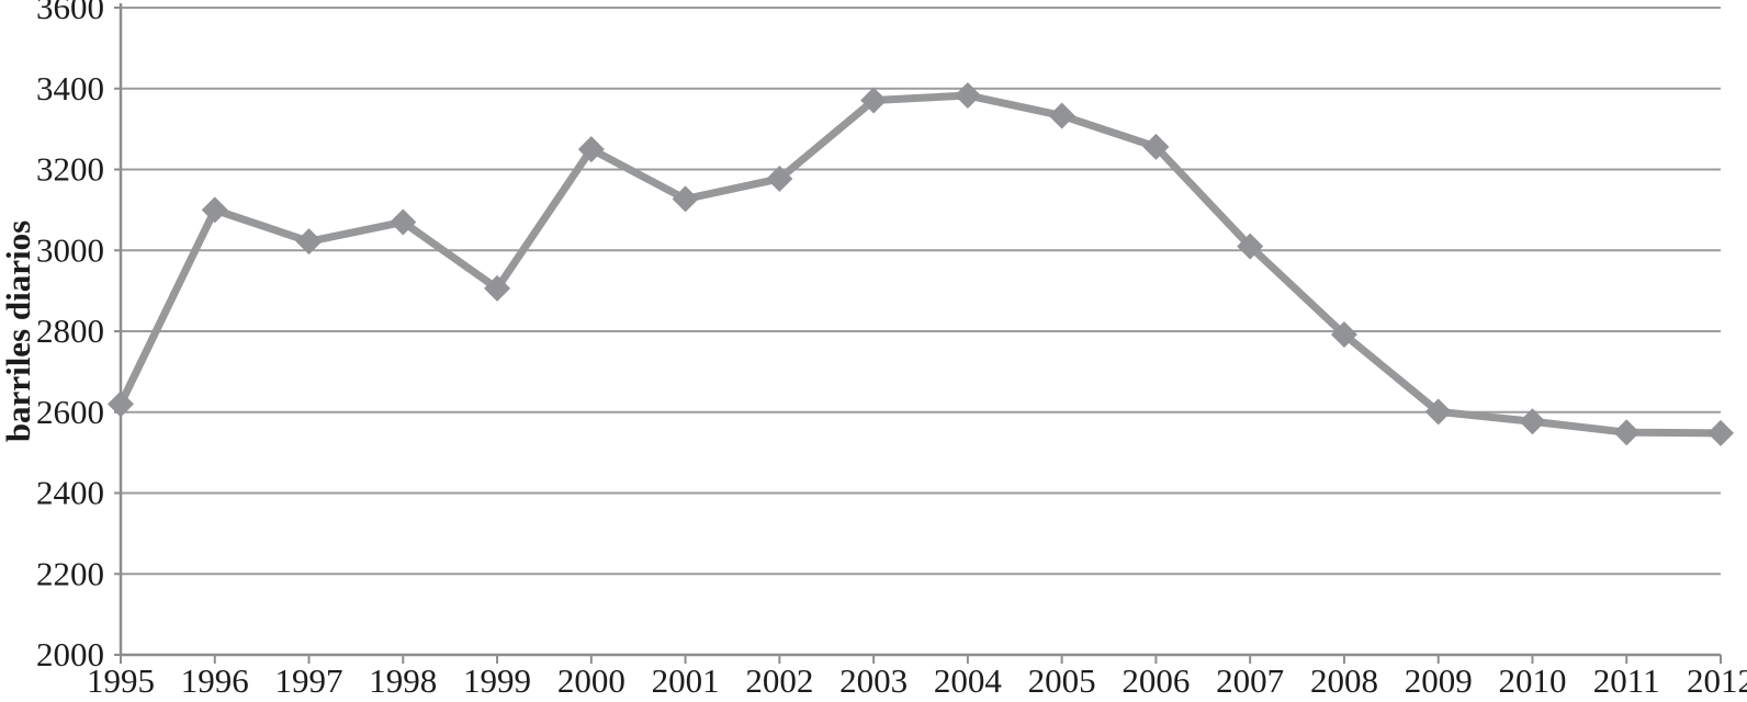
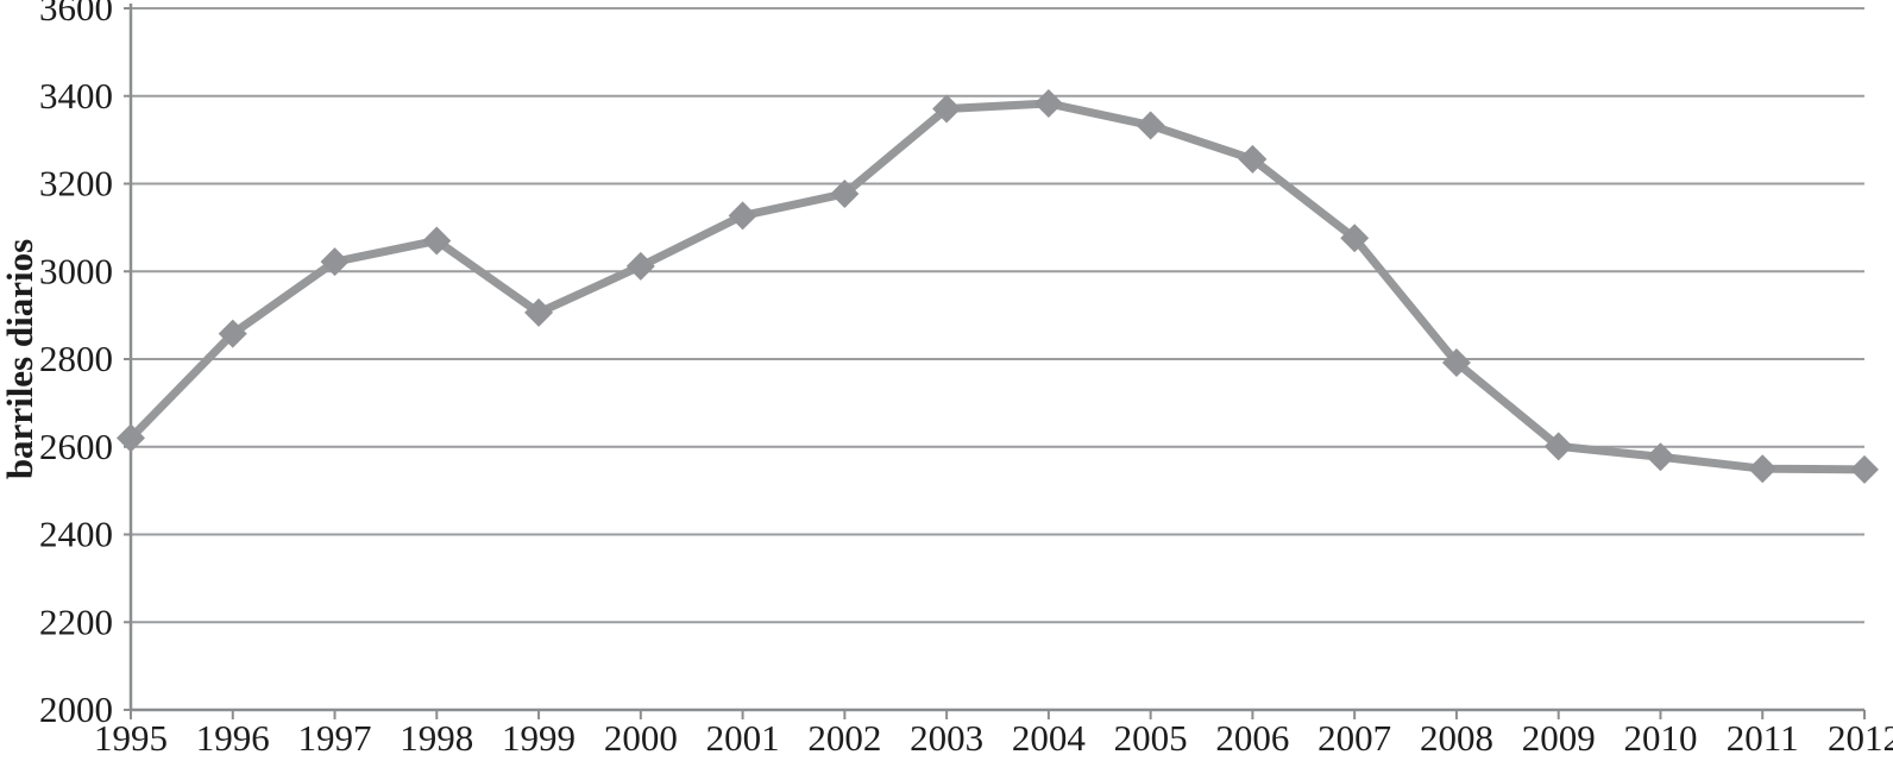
1996: 3100 -> 2860
2000: 3250 -> 3010
2007: 3010 -> 3080
